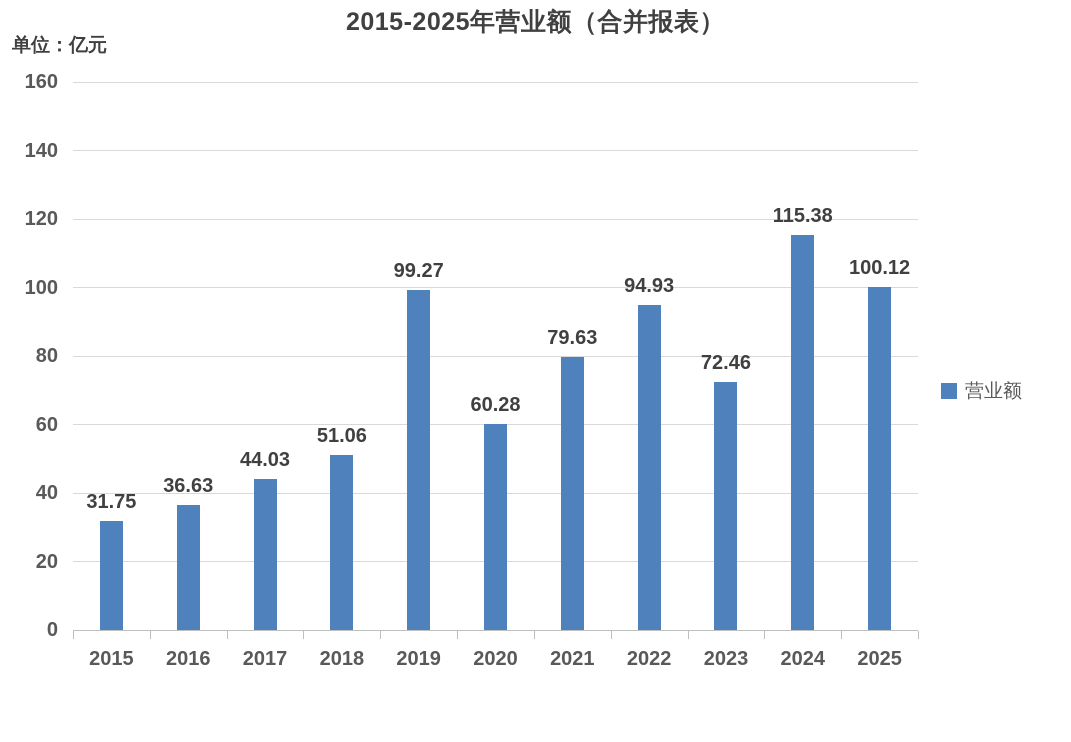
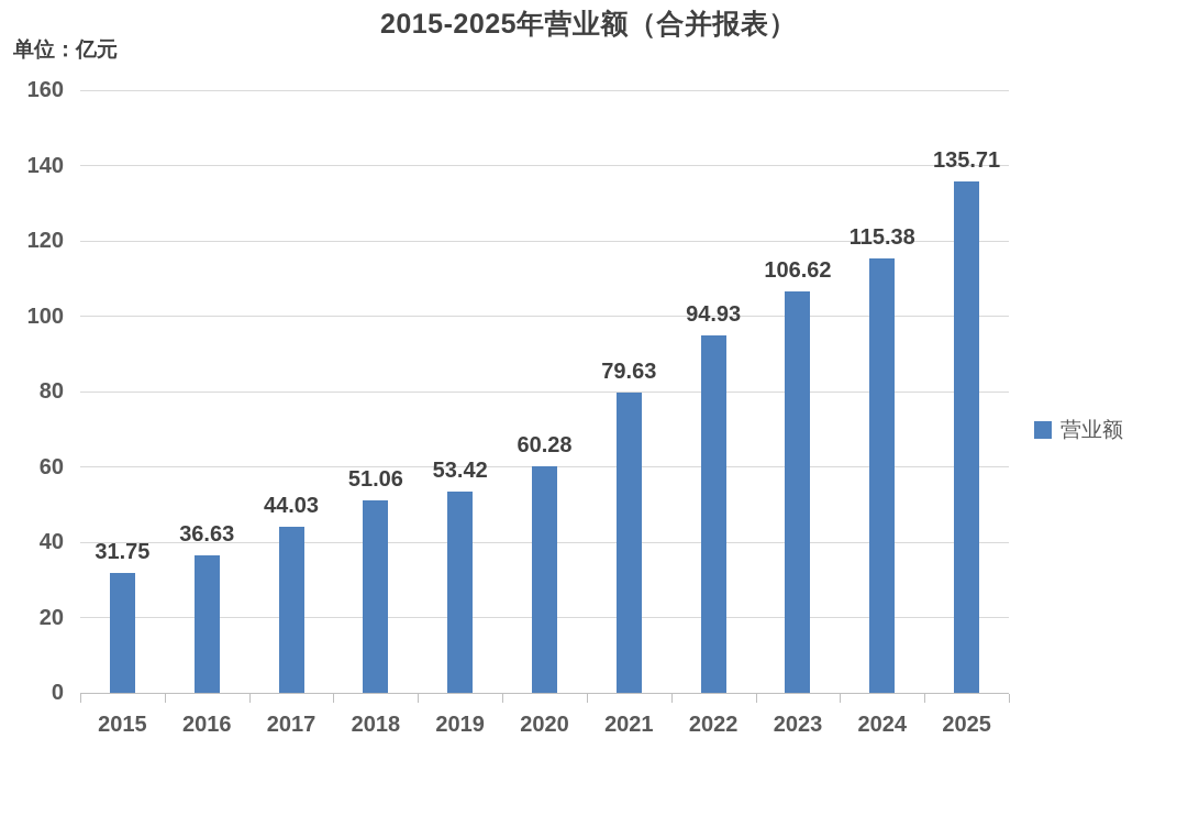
2019: 99.27 -> 53.42
2023: 72.46 -> 106.62
2025: 100.12 -> 135.71
